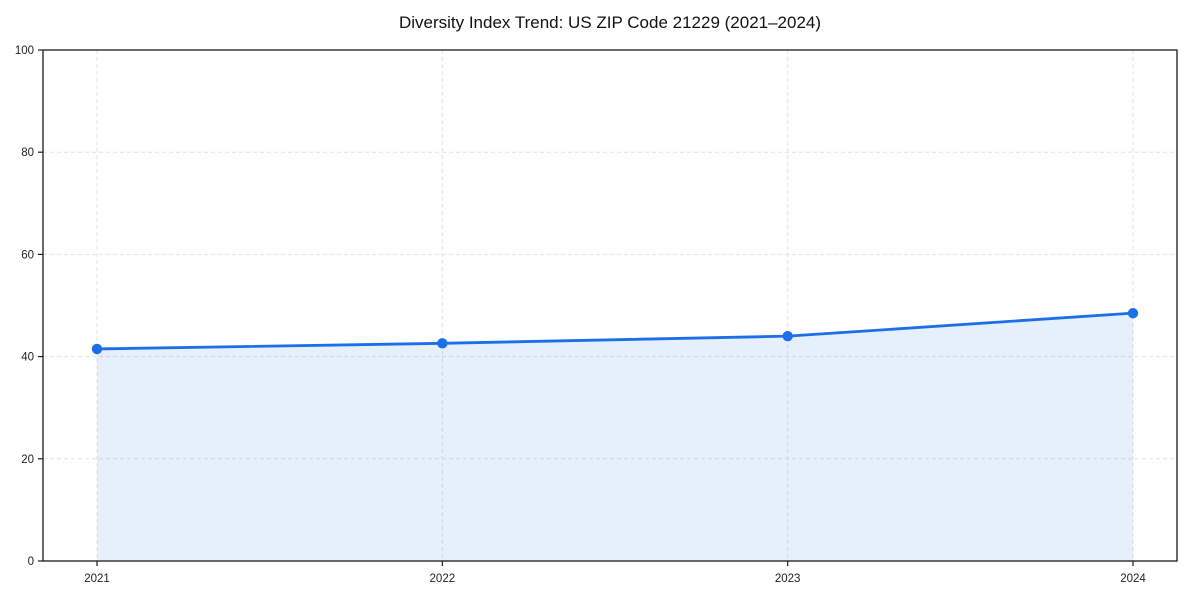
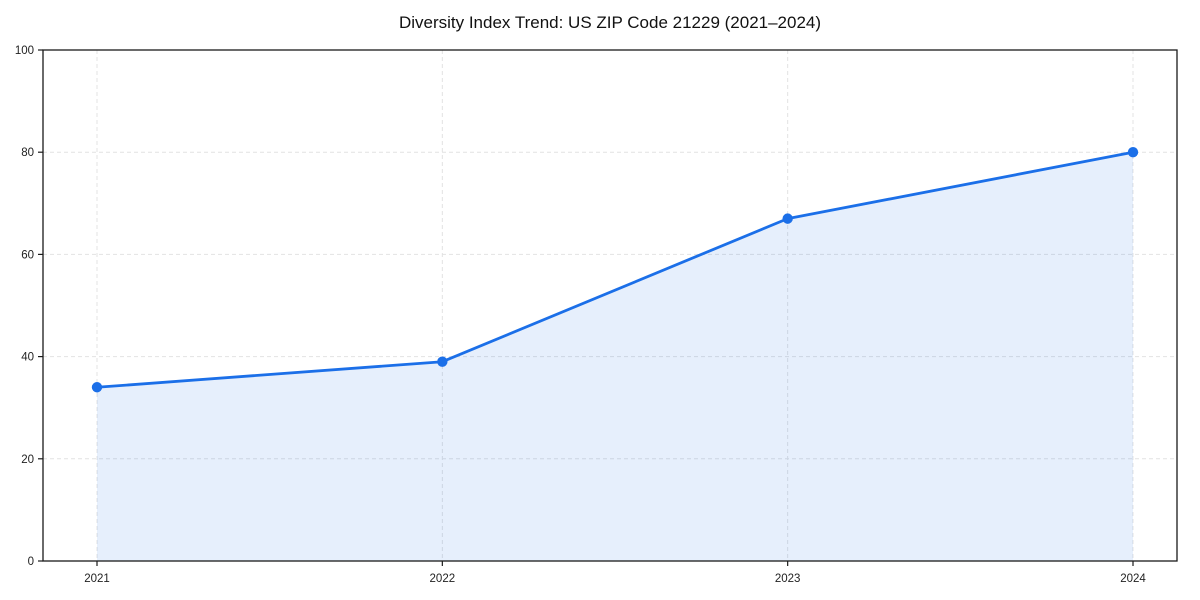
2021: 42 -> 34
2022: 43 -> 39
2023: 44 -> 67
2024: 48 -> 80
